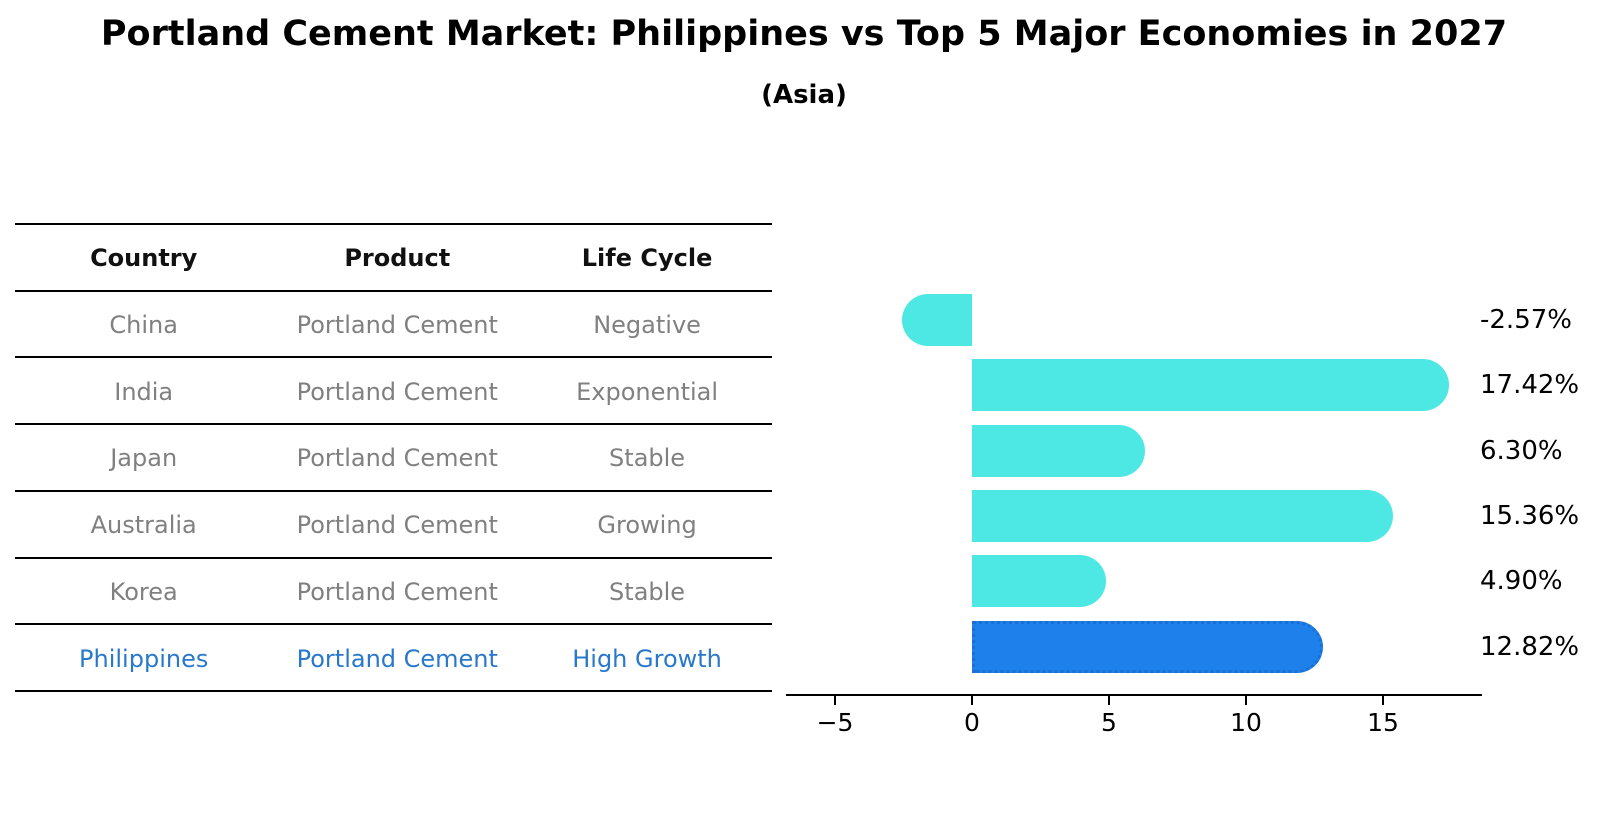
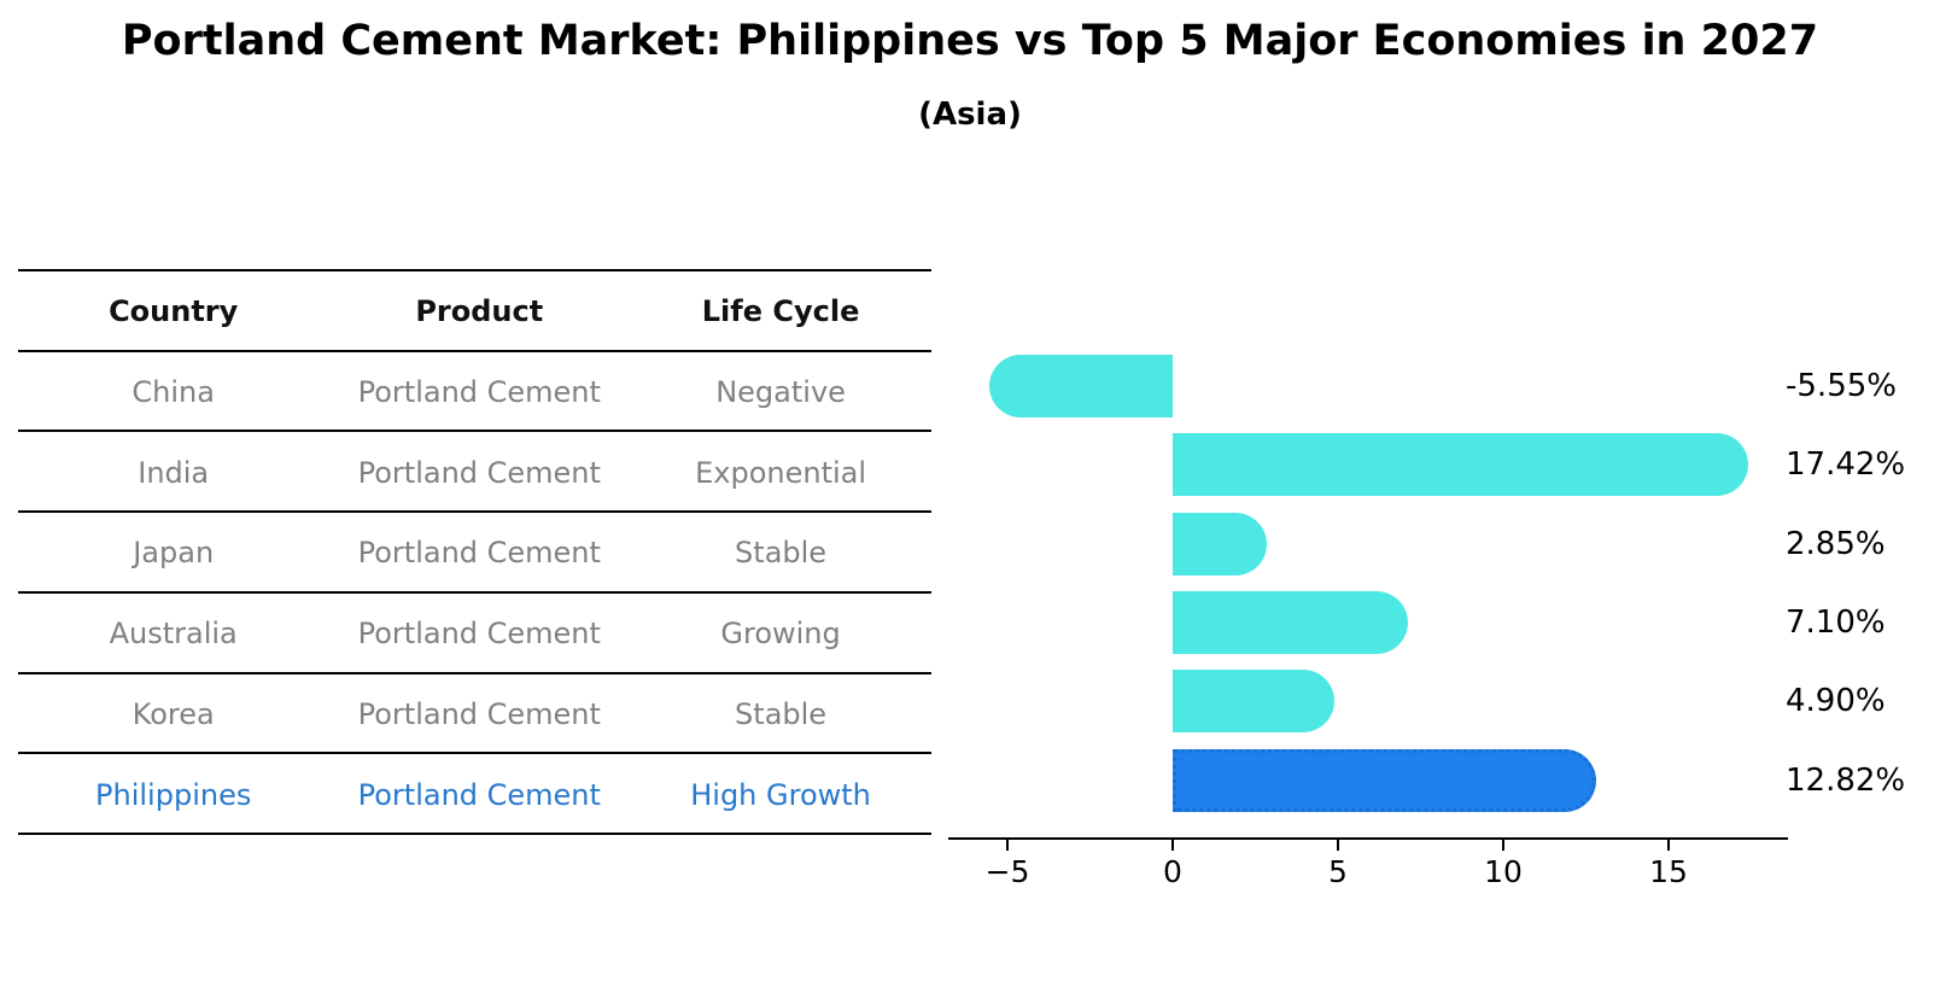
China: -2.57% -> -5.55%
Japan: 6.30% -> 2.85%
Australia: 15.36% -> 7.10%
